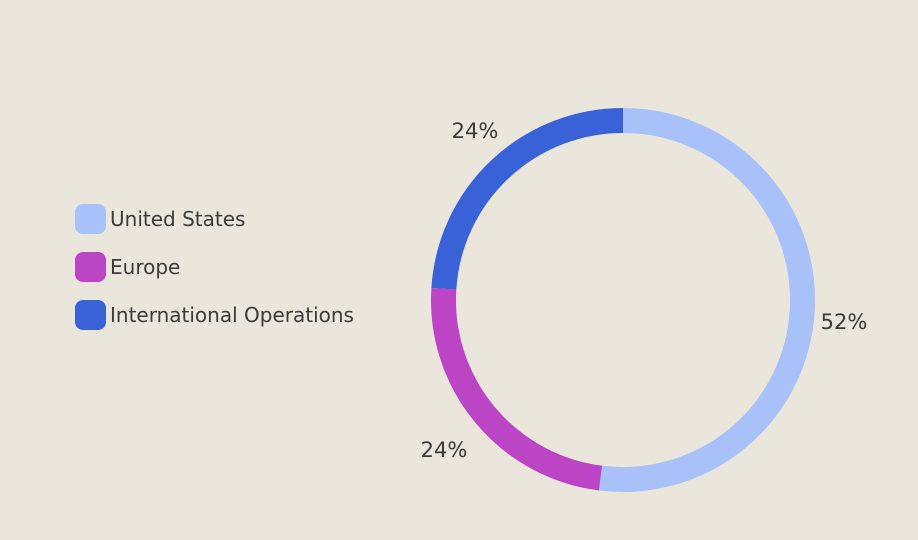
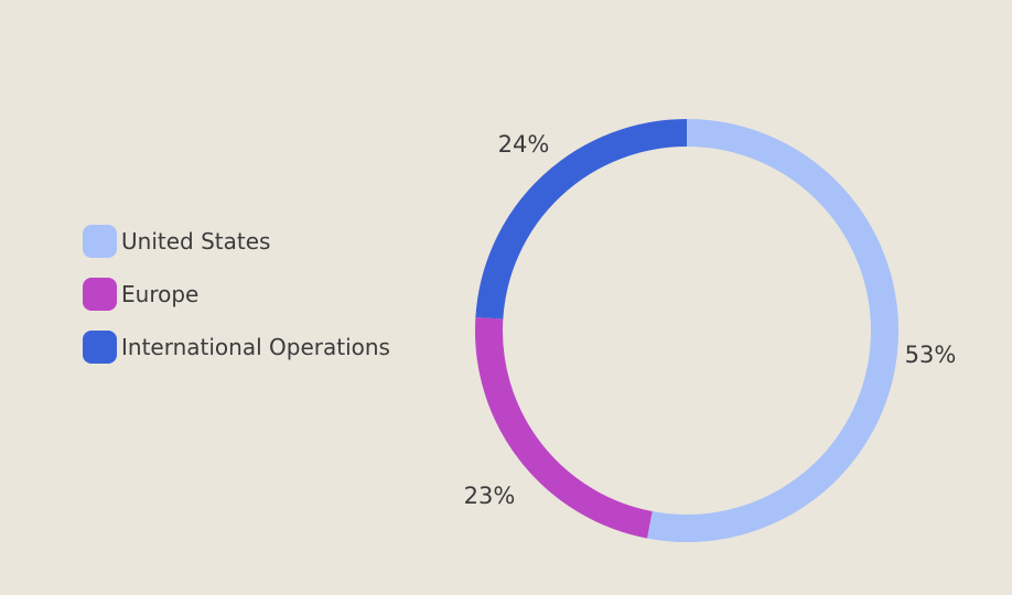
United States: 52% -> 53%
Europe: 24% -> 23%
